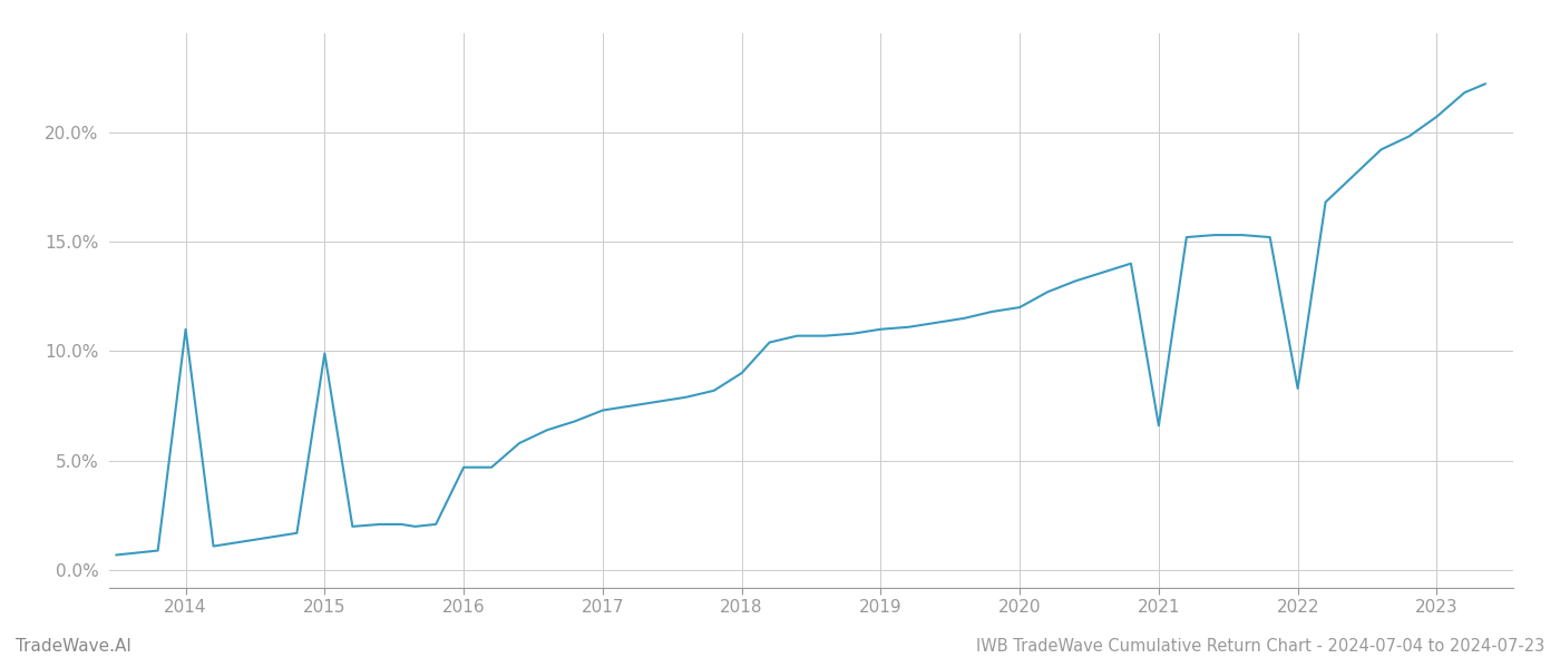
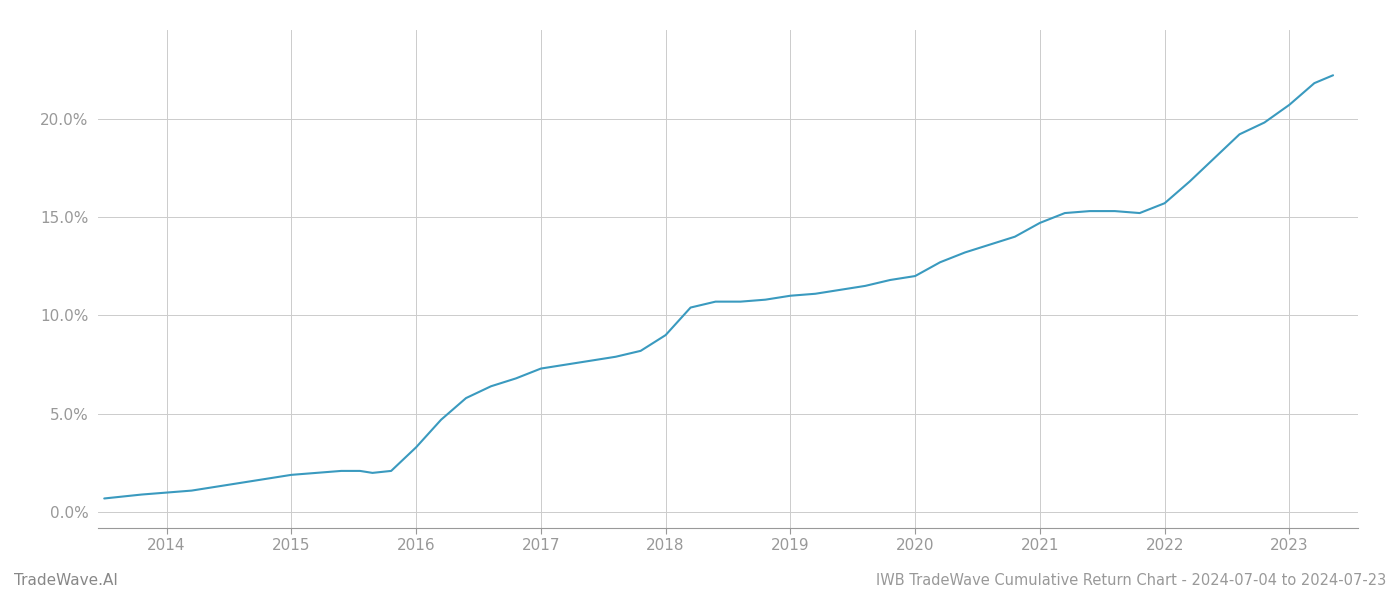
2014: 11.0% -> 1.0%
2015: 9.9% -> 1.9%
2016: 4.7% -> 3.3%
2021: 6.6% -> 14.7%
2022: 8.3% -> 15.7%
